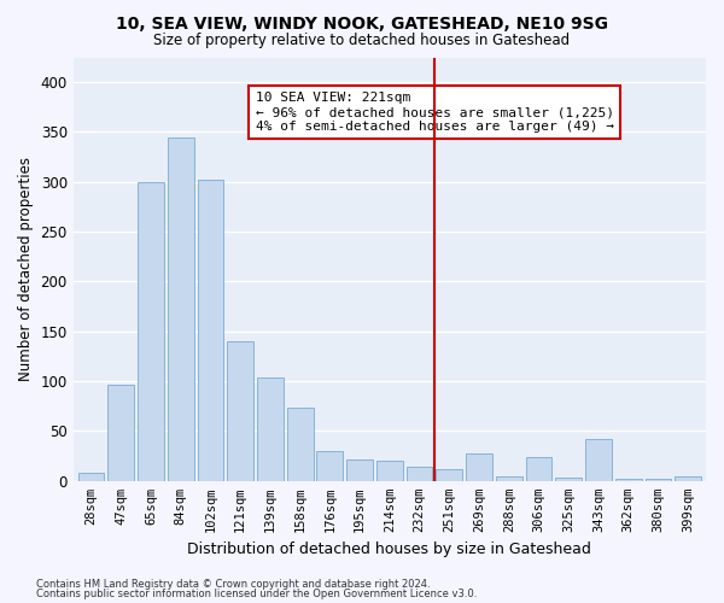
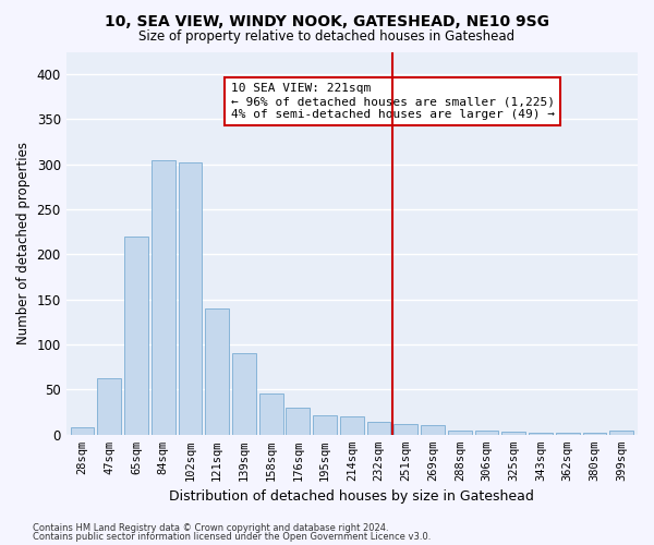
47sqm: 96 -> 63
65sqm: 300 -> 220
84sqm: 344 -> 305
139sqm: 104 -> 90
158sqm: 74 -> 46
269sqm: 28 -> 11
306sqm: 24 -> 5
343sqm: 42 -> 2
